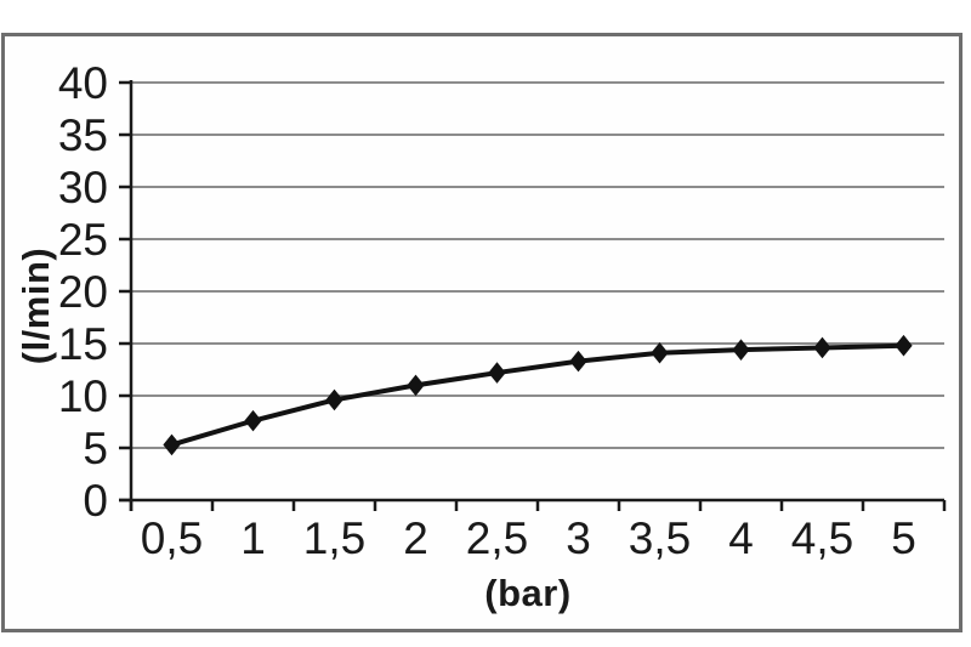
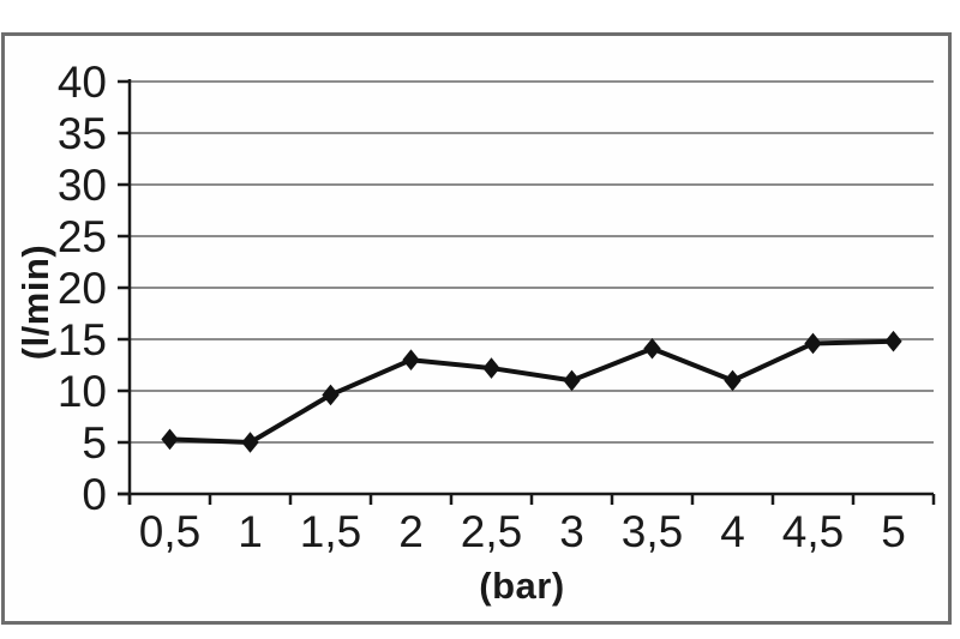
1: 8 -> 5
2: 11 -> 13
3: 13 -> 11
4: 14 -> 11
